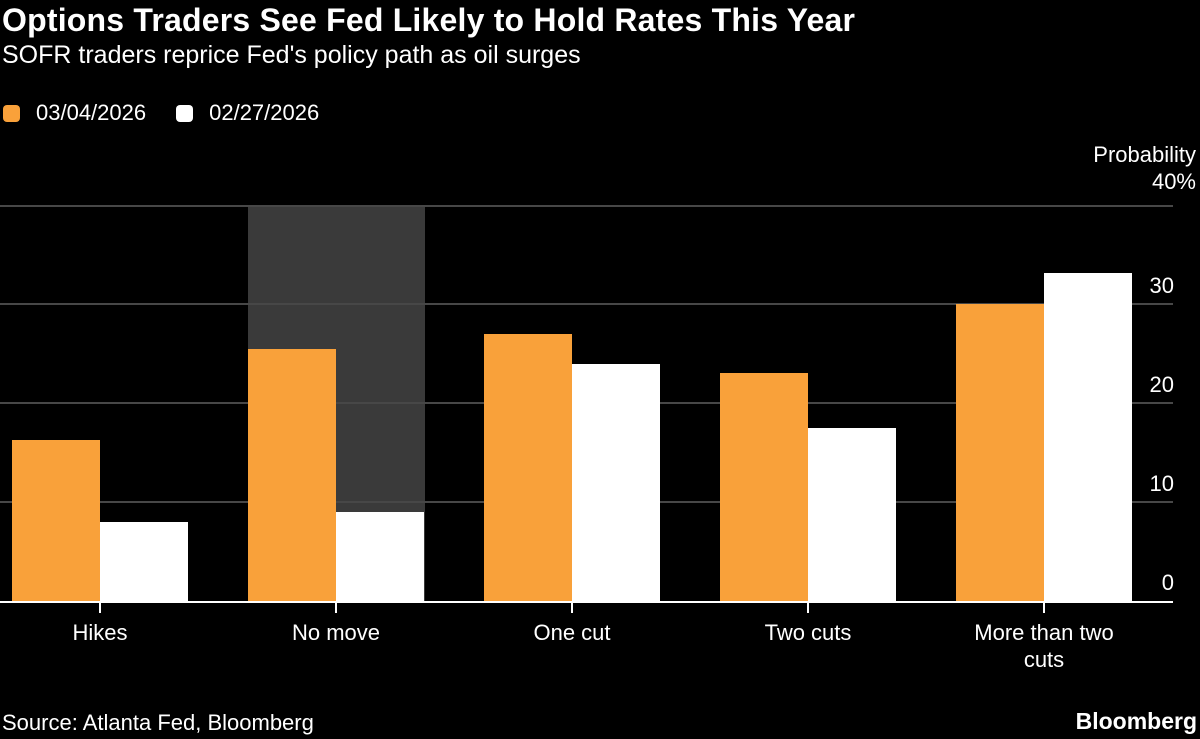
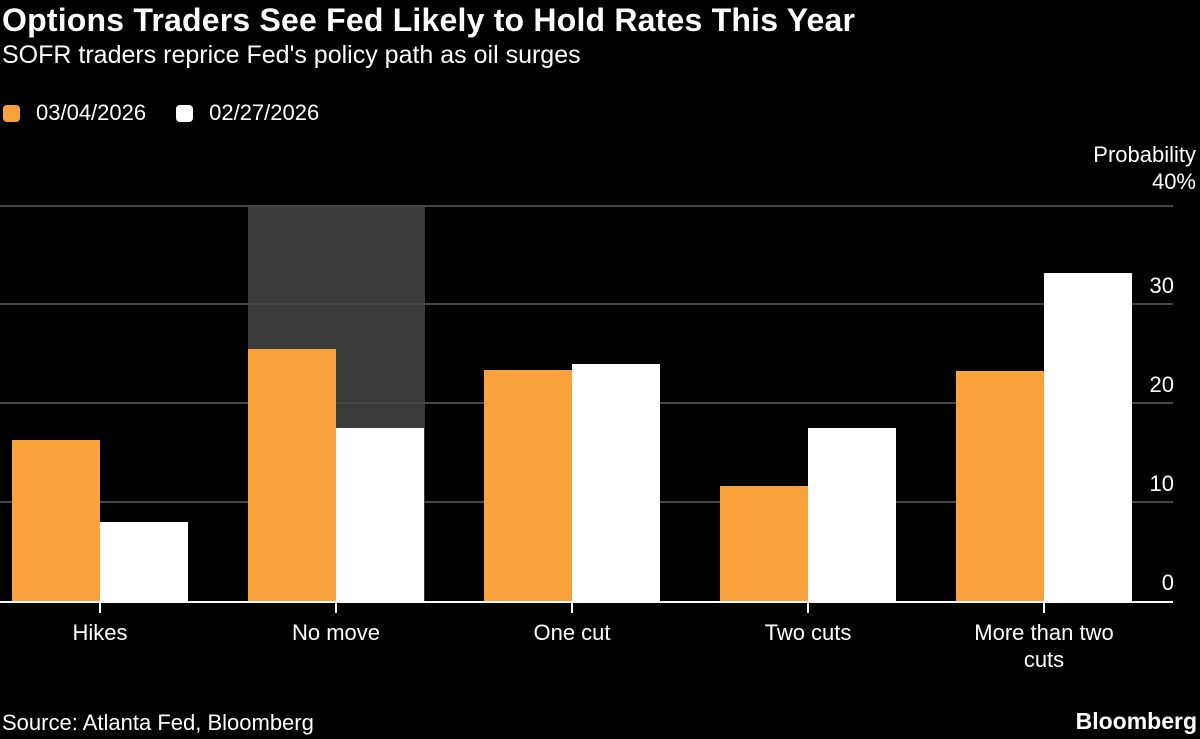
02/27/2026/No move: 9 -> 18
03/04/2026/One cut: 27 -> 23
03/04/2026/Two cuts: 23 -> 12
03/04/2026/More than two cuts: 30 -> 23
